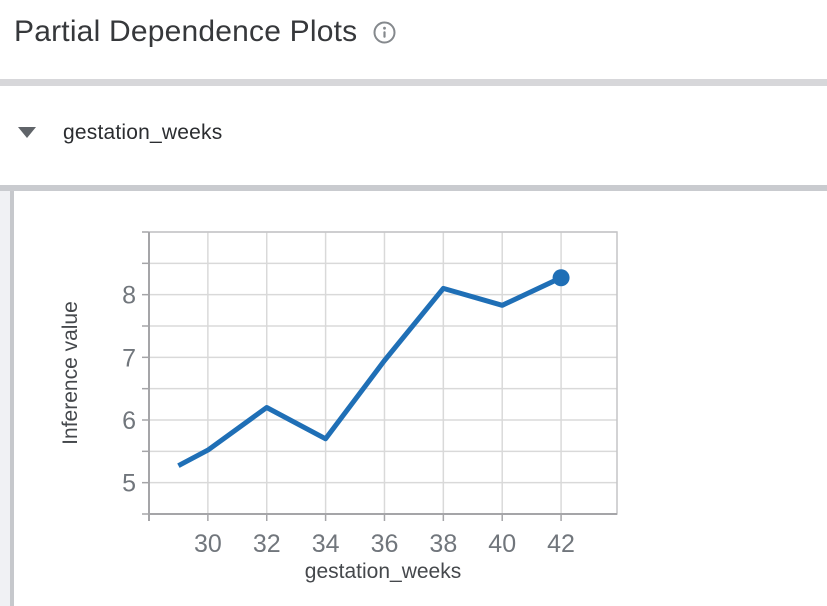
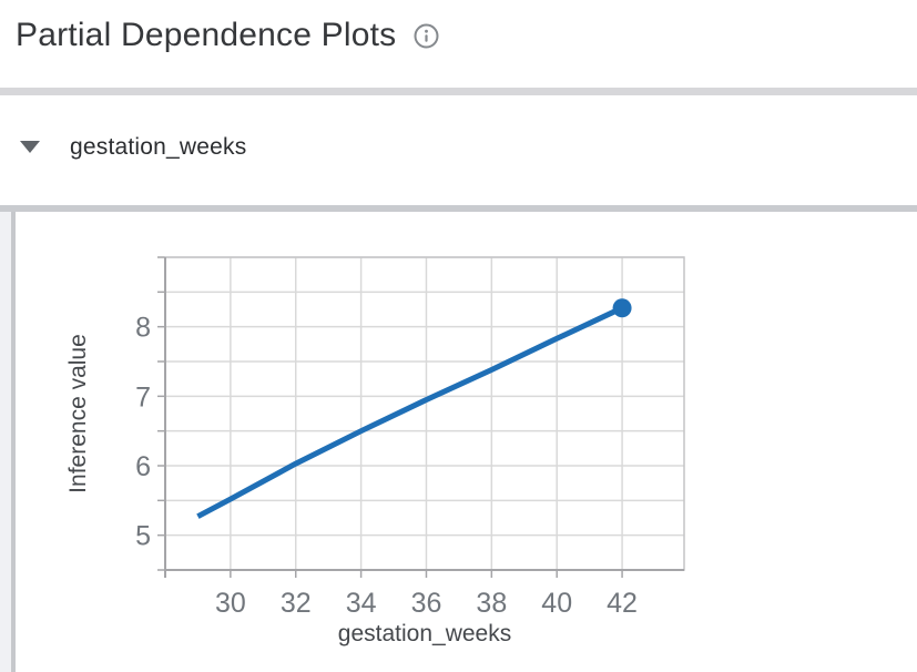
32: 6.2 -> 6.0
34: 5.7 -> 6.5
38: 8.1 -> 7.4
